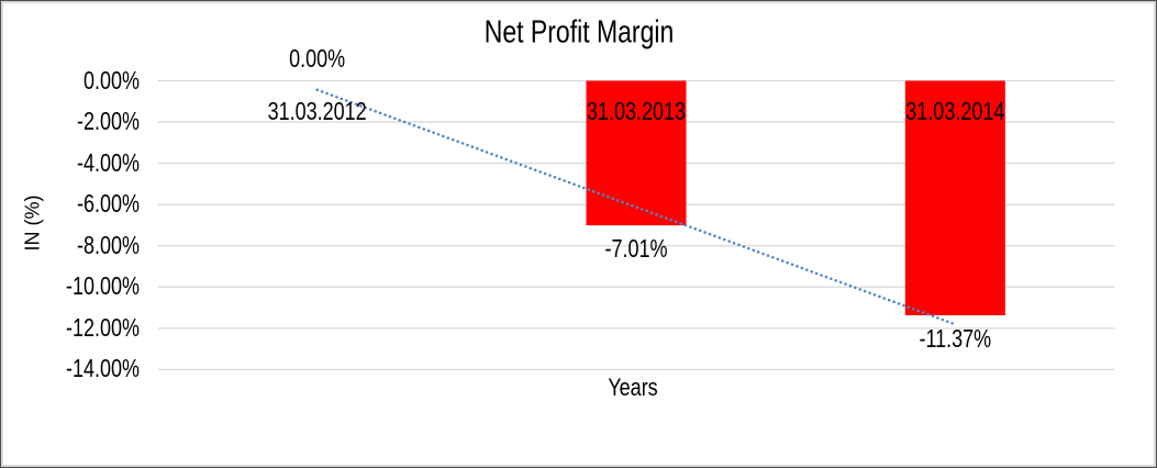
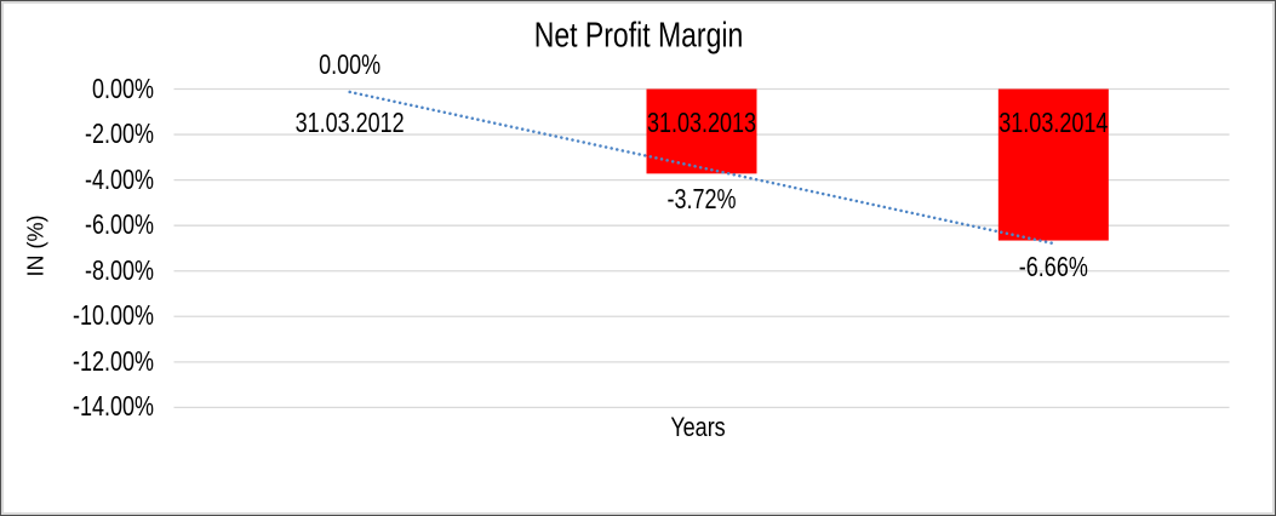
31.03.2013: -7.01% -> -3.72%
31.03.2014: -11.37% -> -6.66%
